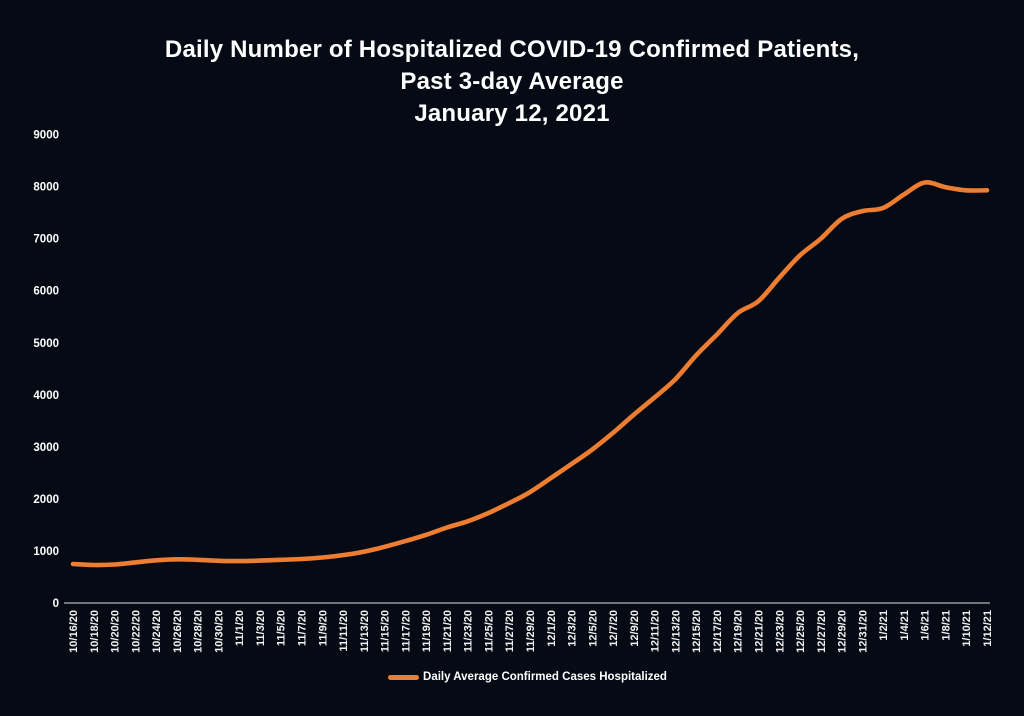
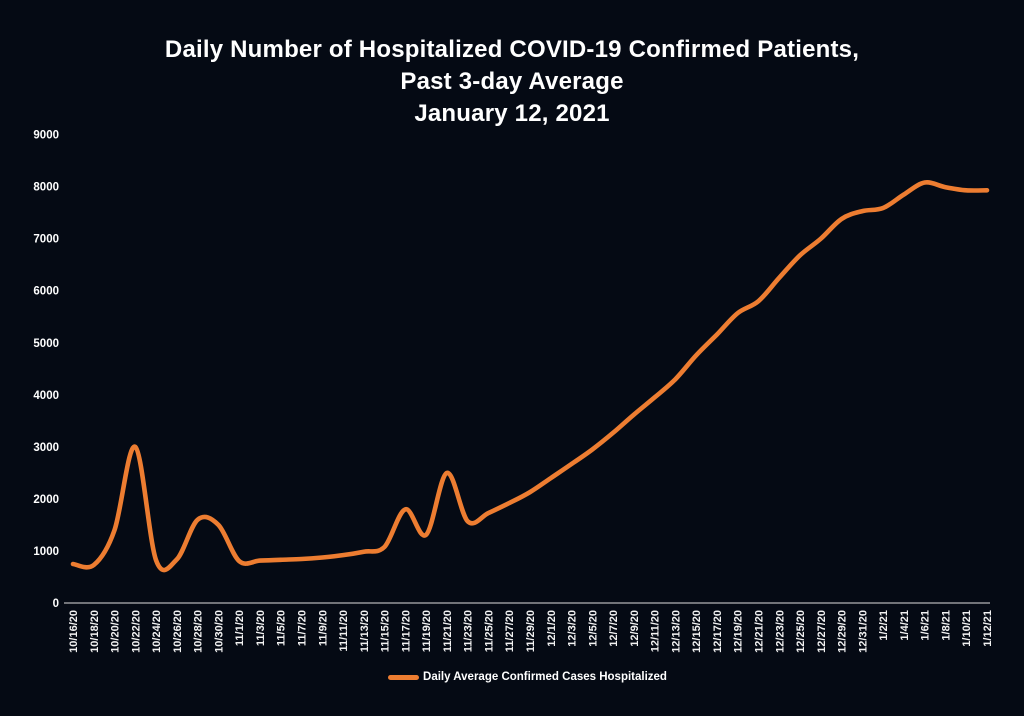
10/20/20: 700 -> 1400
10/22/20: 800 -> 3000
10/28/20: 800 -> 1600
10/30/20: 800 -> 1500
11/17/20: 1200 -> 1800
11/21/20: 1400 -> 2500
